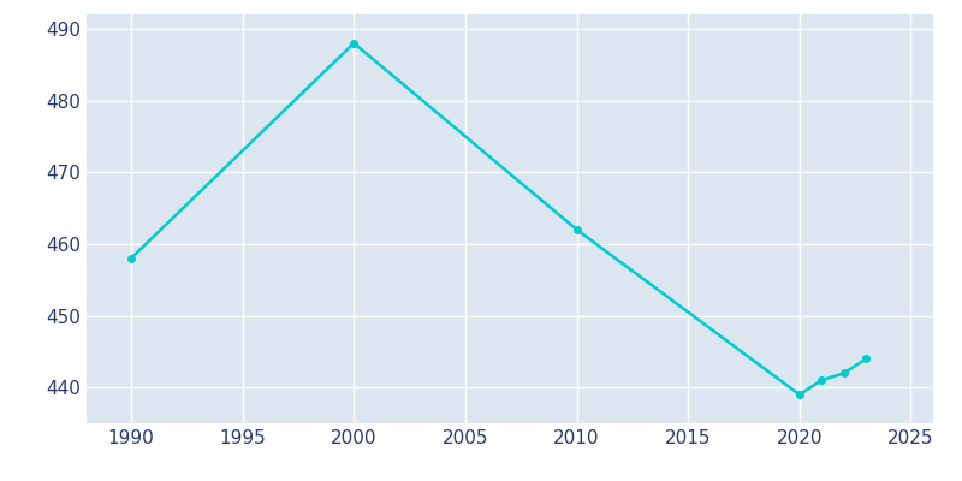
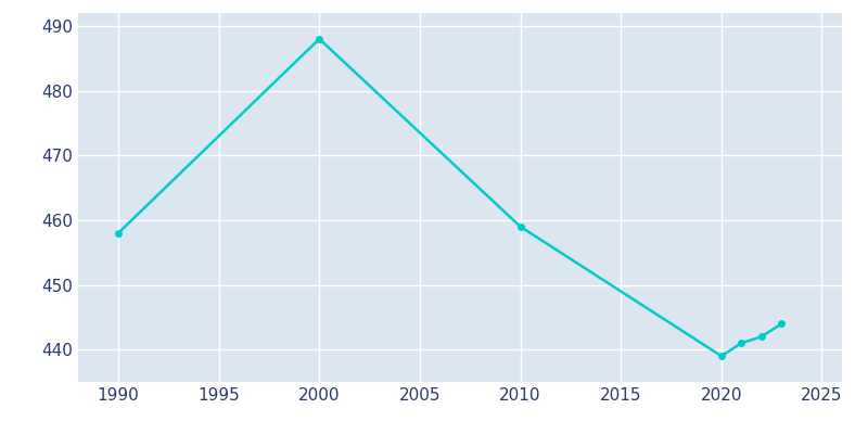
2010: 462 -> 459
